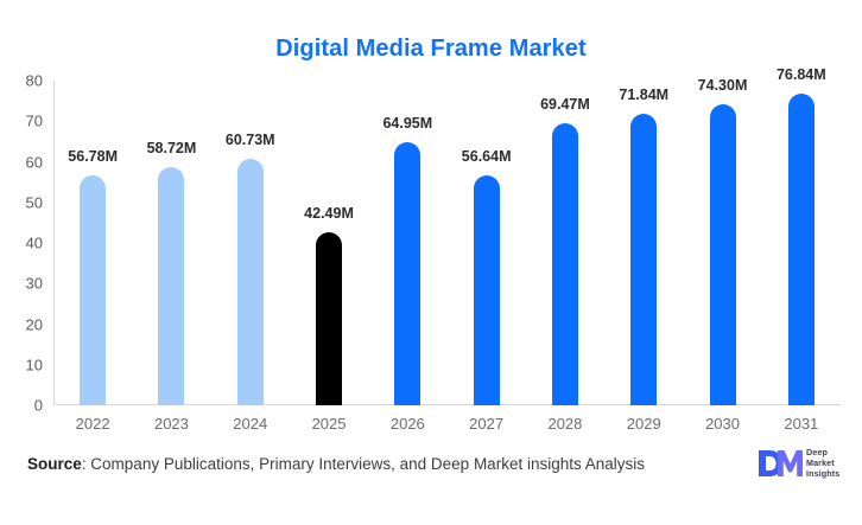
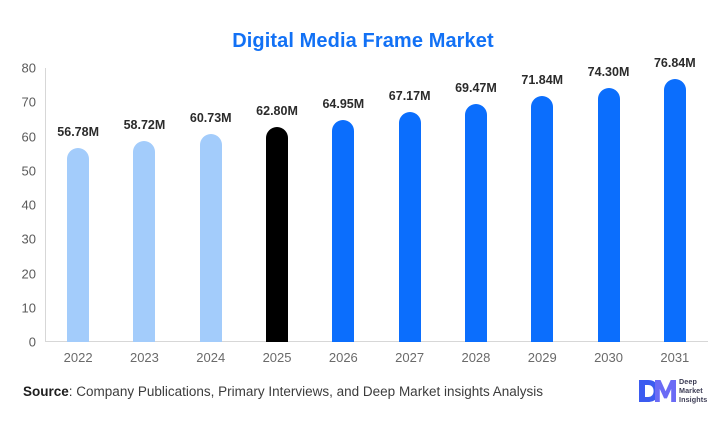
2025: 42.49M -> 62.80M
2027: 56.64M -> 67.17M
